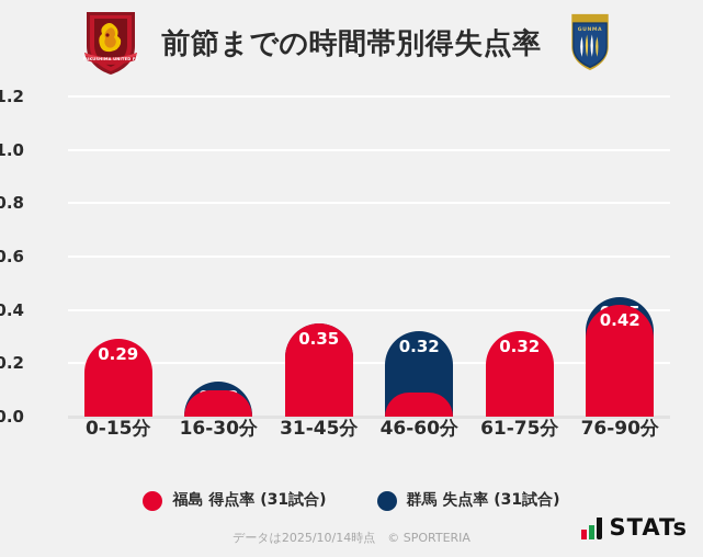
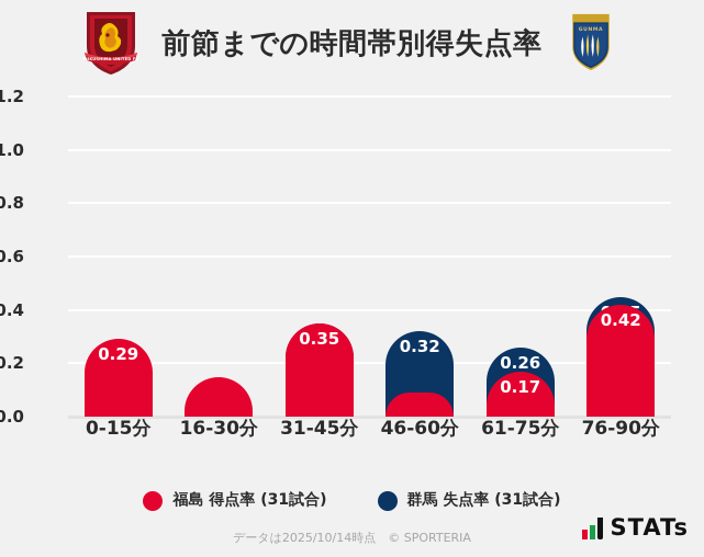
福島 得点率 (31試合)/16-30分: 0.10 -> 0.15
福島 得点率 (31試合)/61-75分: 0.32 -> 0.17
群馬 失点率 (31試合)/61-75分: 0.19 -> 0.26
